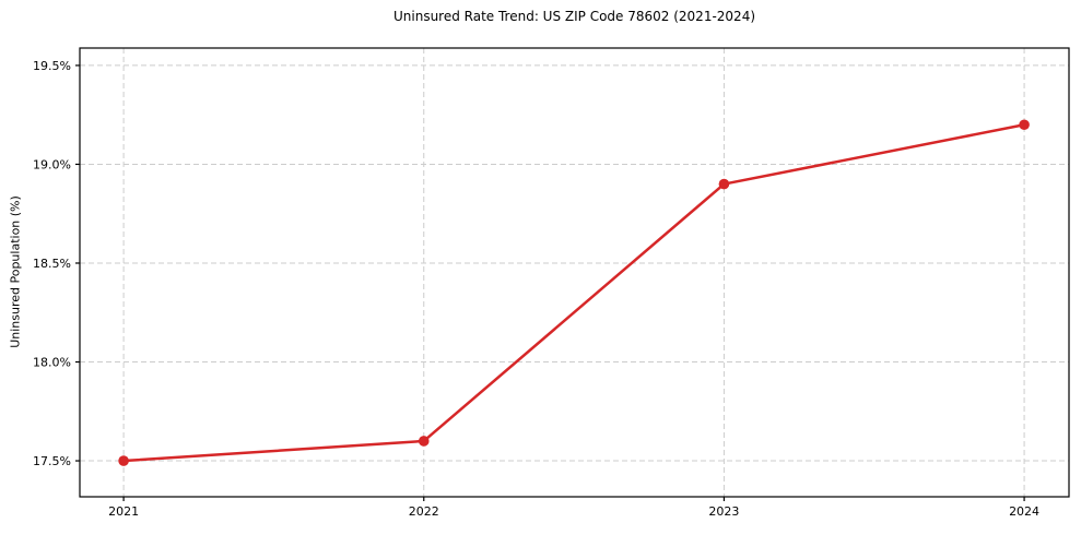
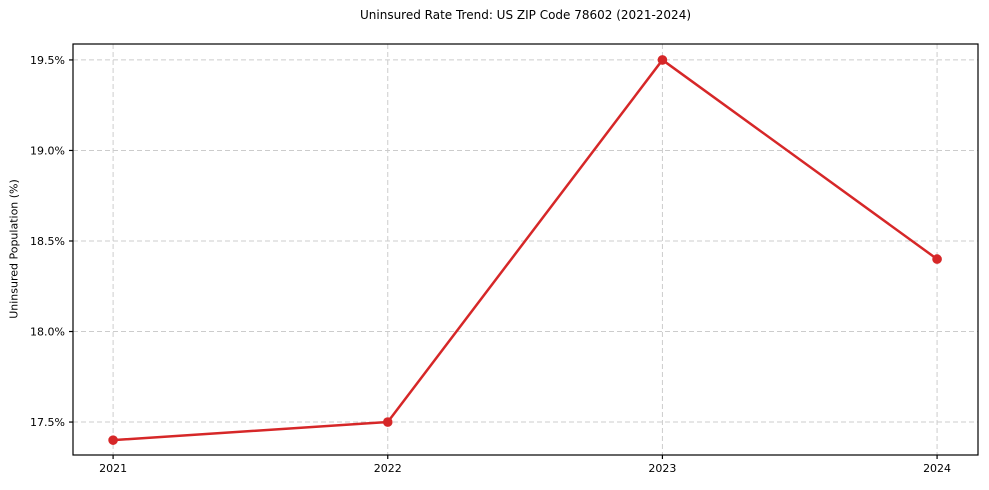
2021: 17.5% -> 17.4%
2022: 17.6% -> 17.5%
2023: 18.9% -> 19.5%
2024: 19.2% -> 18.4%
